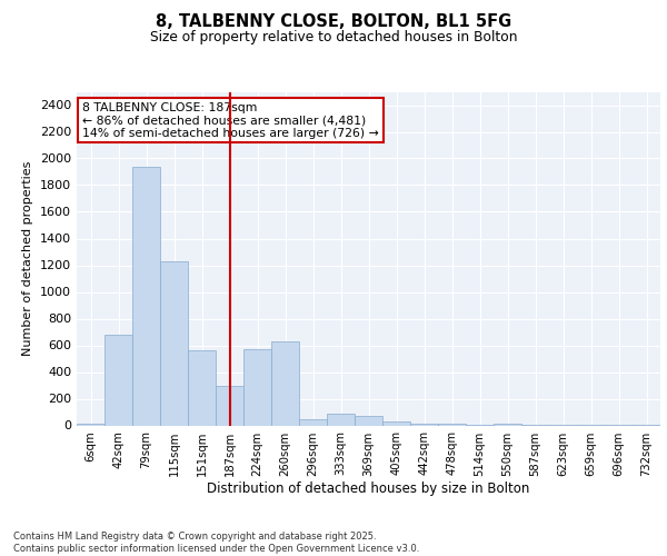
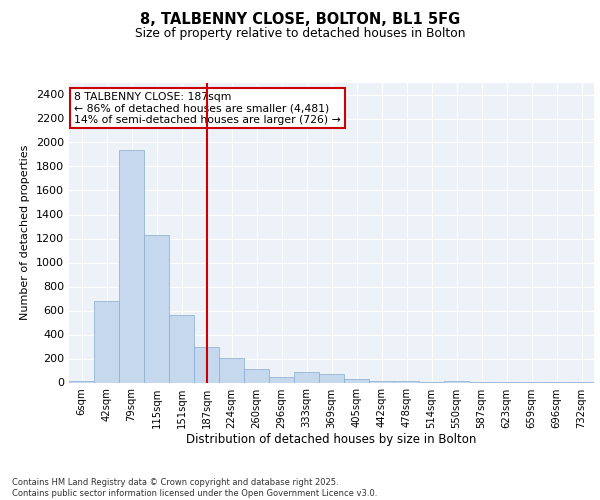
224sqm: 570 -> 200
260sqm: 630 -> 120
